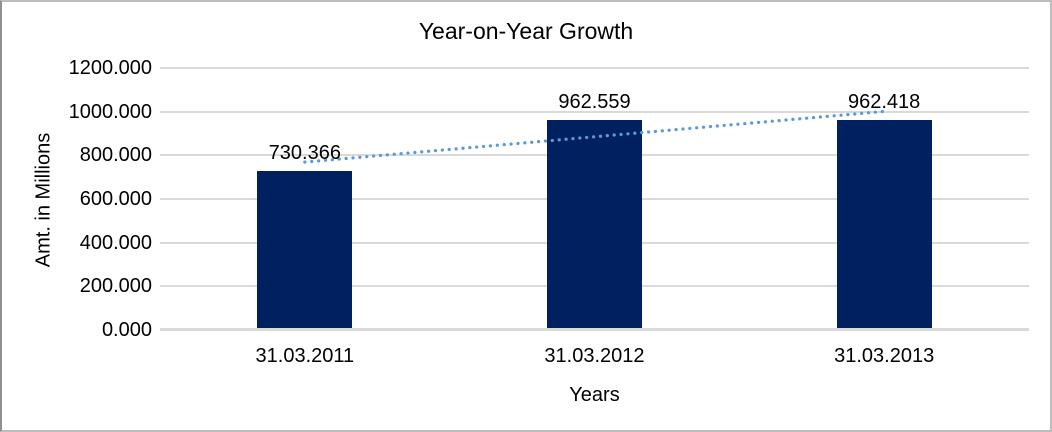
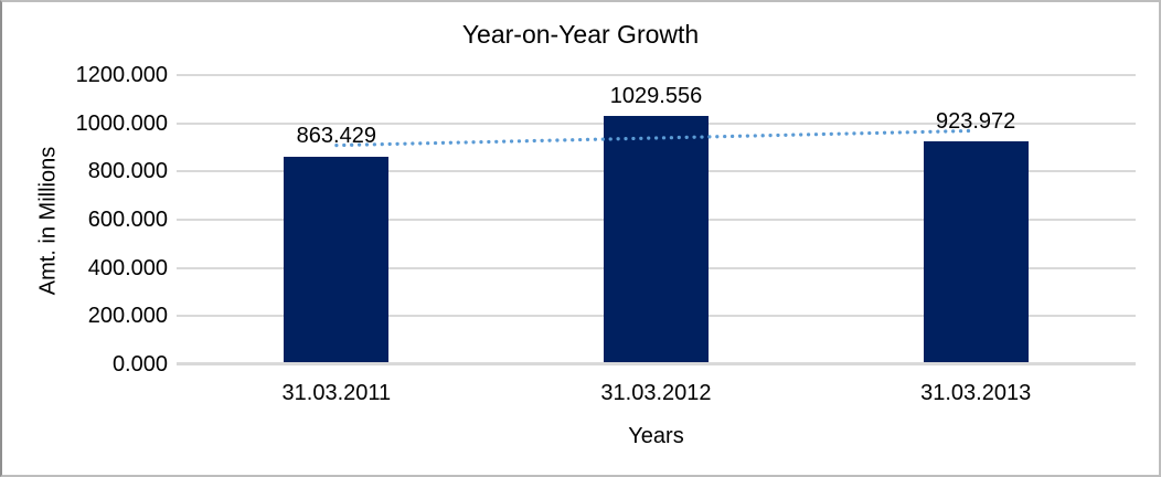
31.03.2011: 730.366 -> 863.429
31.03.2012: 962.559 -> 1029.556
31.03.2013: 962.418 -> 923.972
